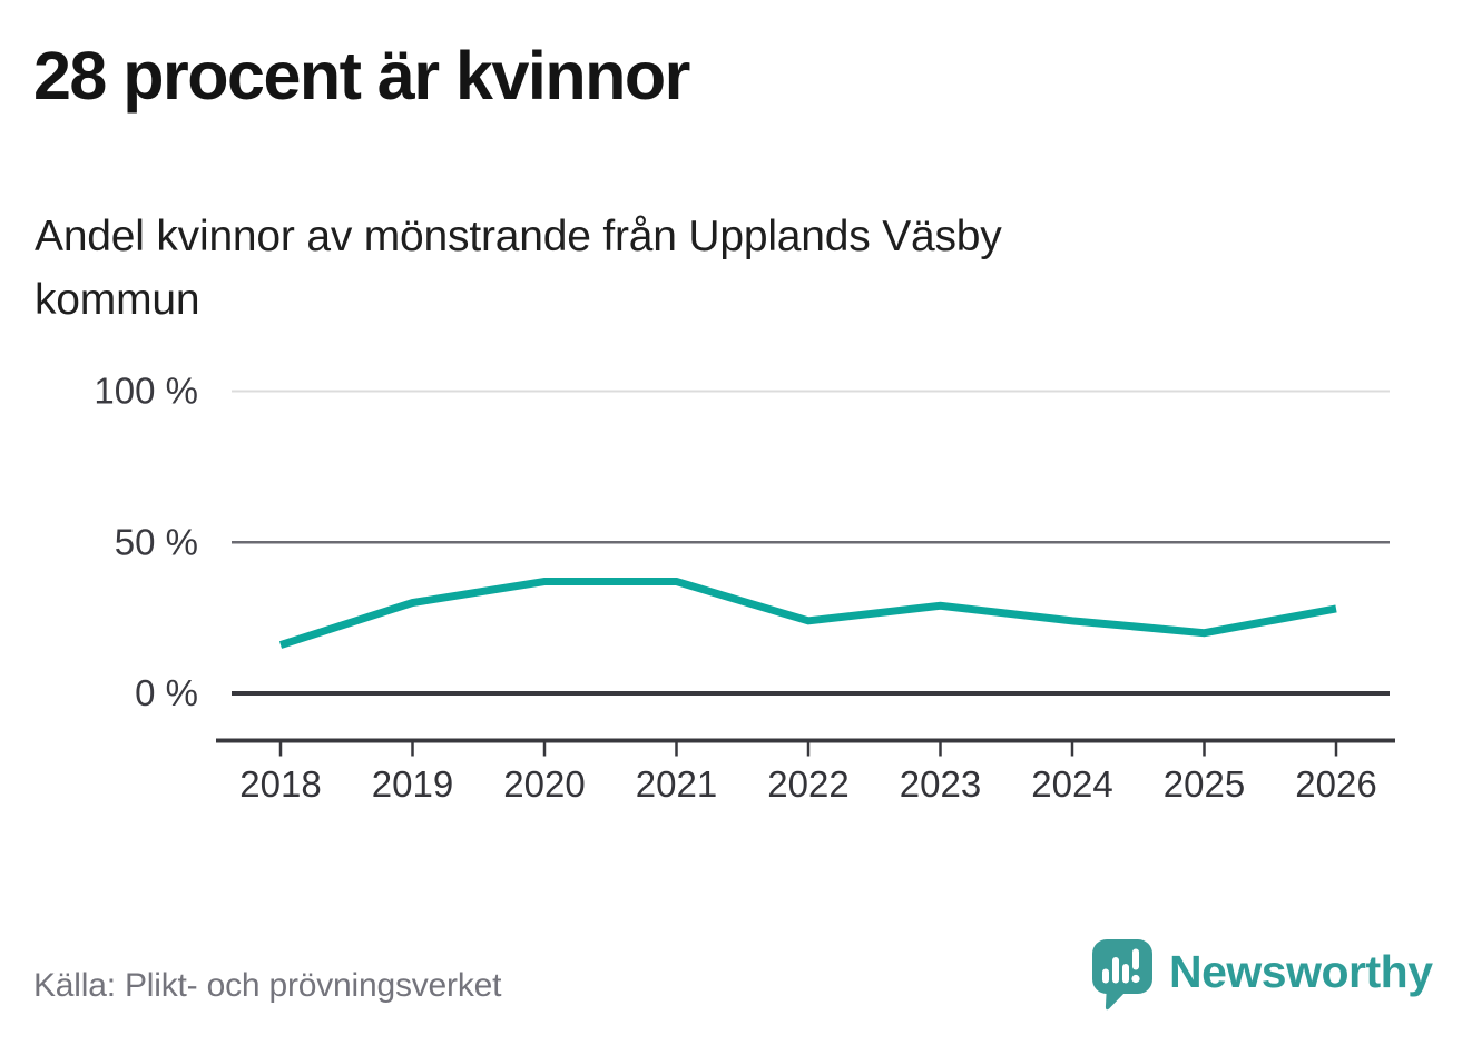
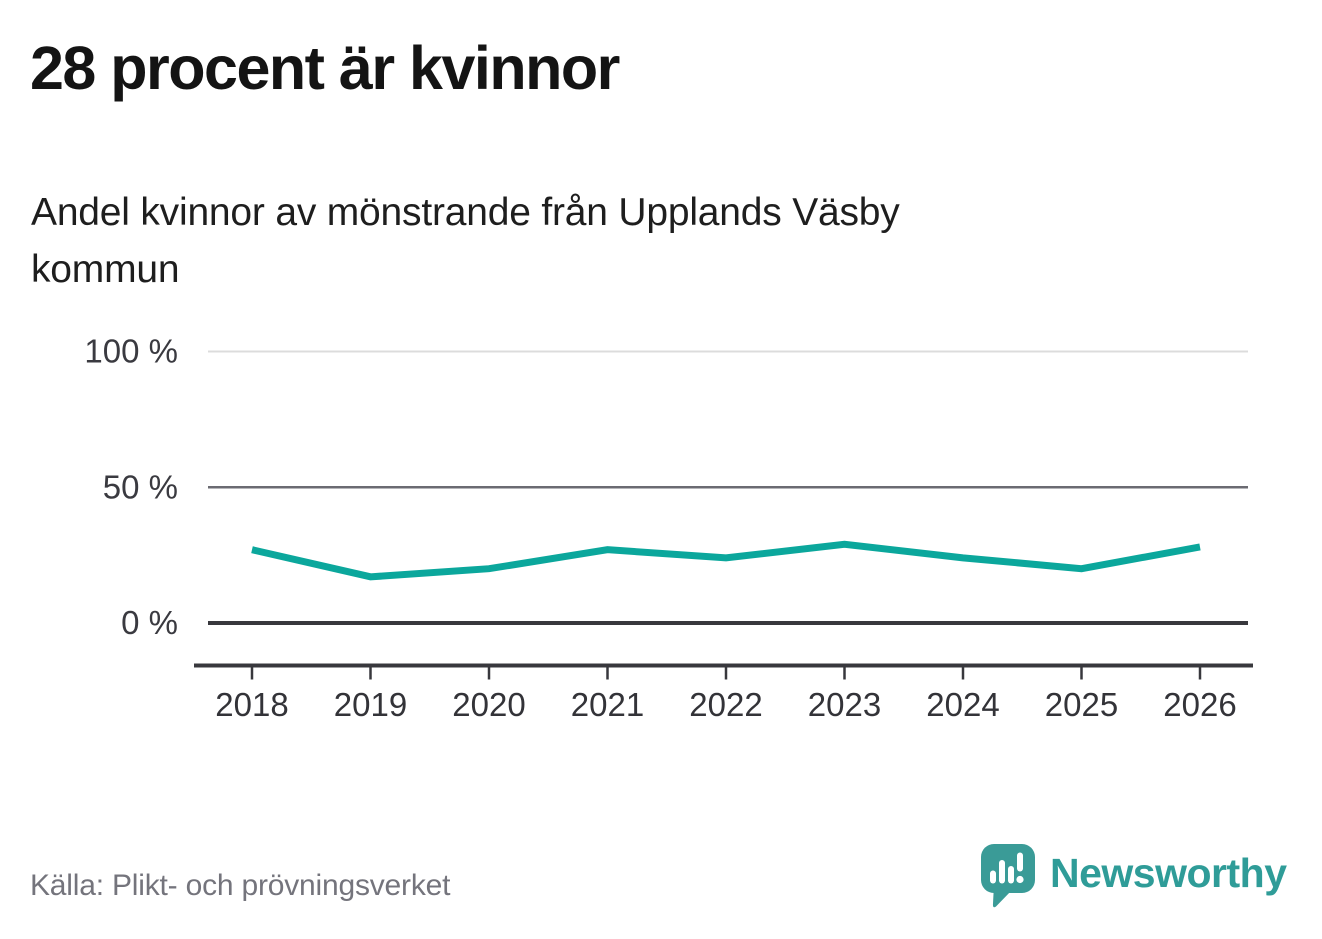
2018: 16% -> 27%
2019: 30% -> 17%
2020: 37% -> 20%
2021: 37% -> 27%
